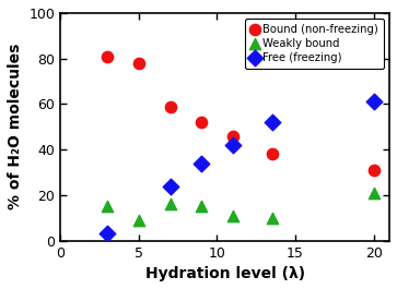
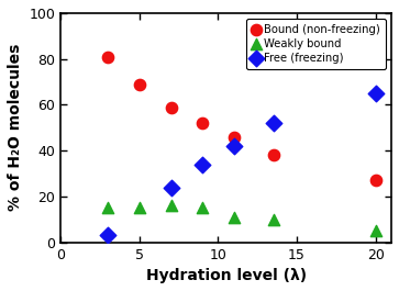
Bound (non-freezing)/5: 78 -> 69
Weakly bound/5: 9 -> 15
Bound (non-freezing)/20: 31 -> 27
Weakly bound/20: 21 -> 5
Free (freezing)/20: 61 -> 65
